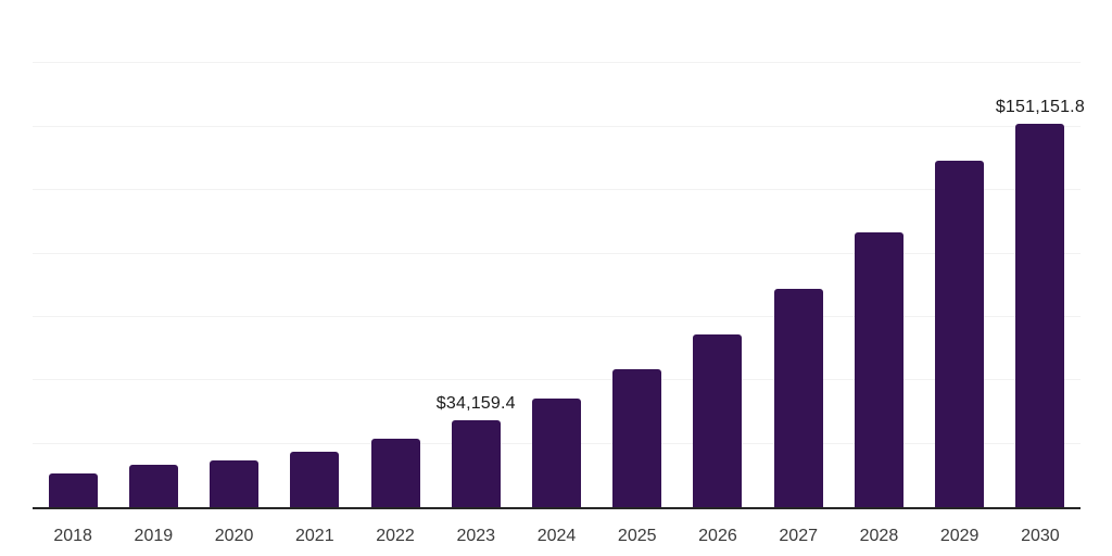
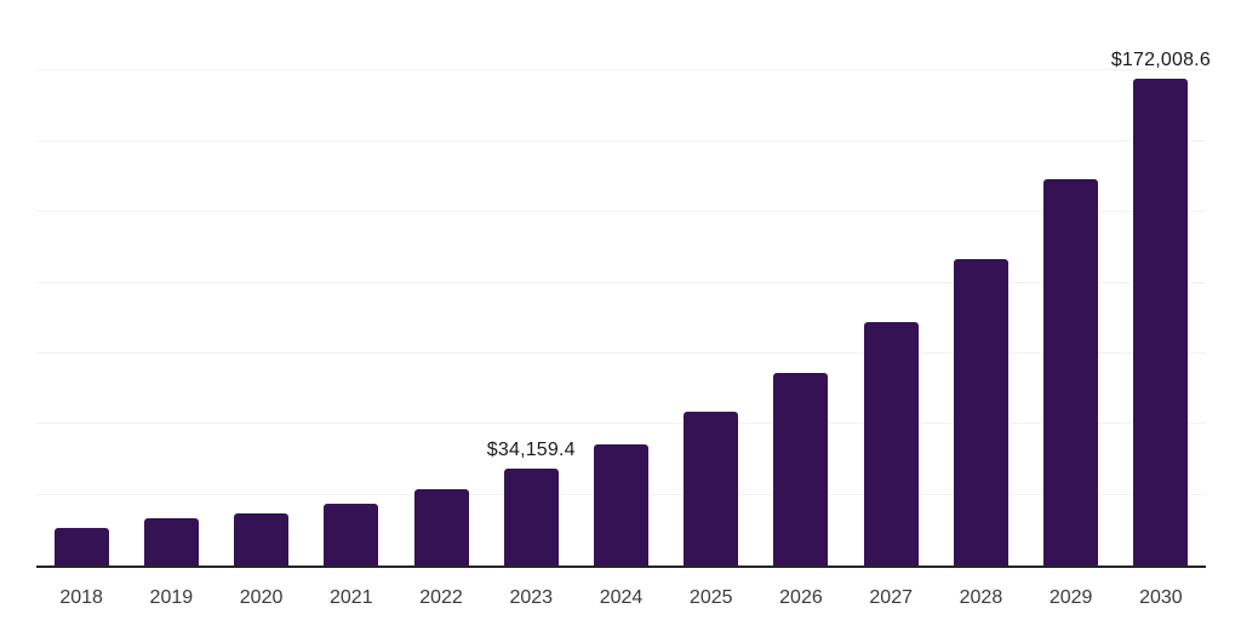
2030: $151,151.8 -> $172,008.6
